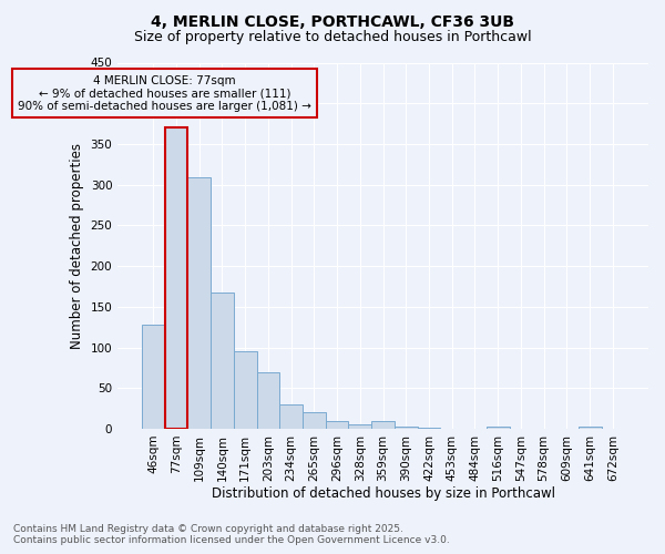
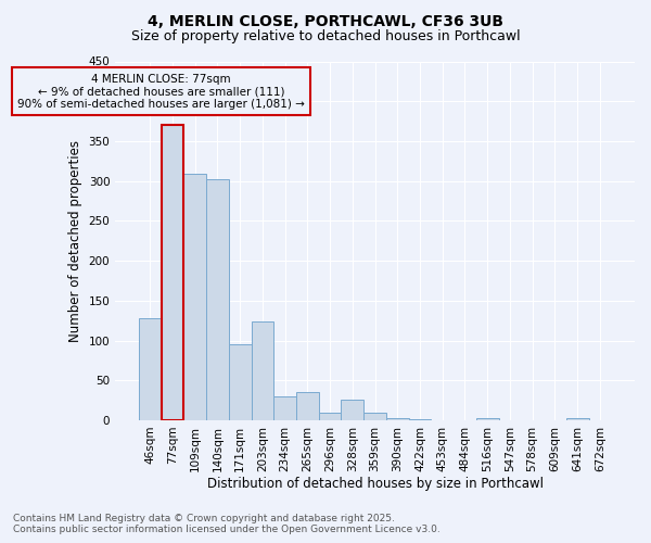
140sqm: 168 -> 302
203sqm: 69 -> 124
265sqm: 20 -> 36
328sqm: 5 -> 26
